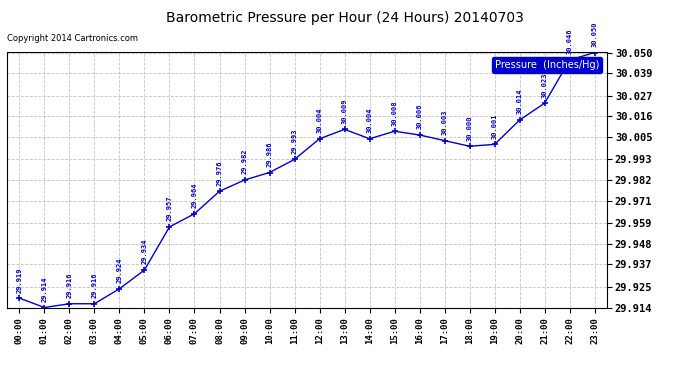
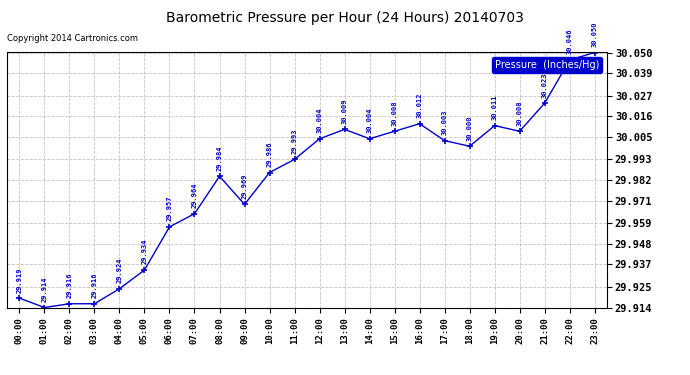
08:00: 29.976 -> 29.984
09:00: 29.982 -> 29.969
16:00: 30.006 -> 30.012
19:00: 30.001 -> 30.011
20:00: 30.014 -> 30.008
